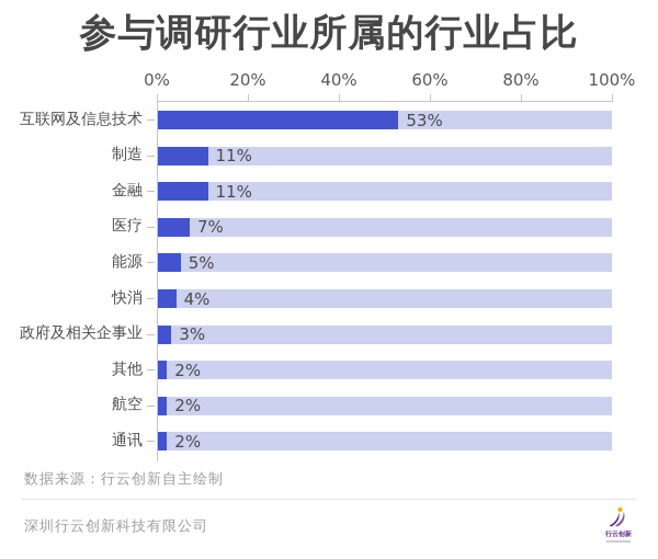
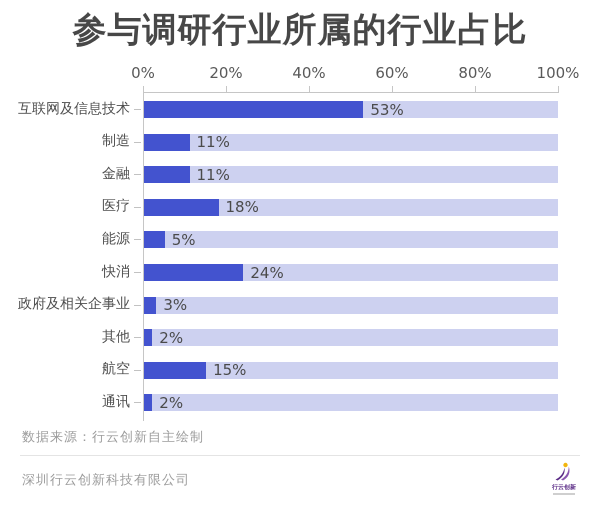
医疗: 7% -> 18%
快消: 4% -> 24%
航空: 2% -> 15%
